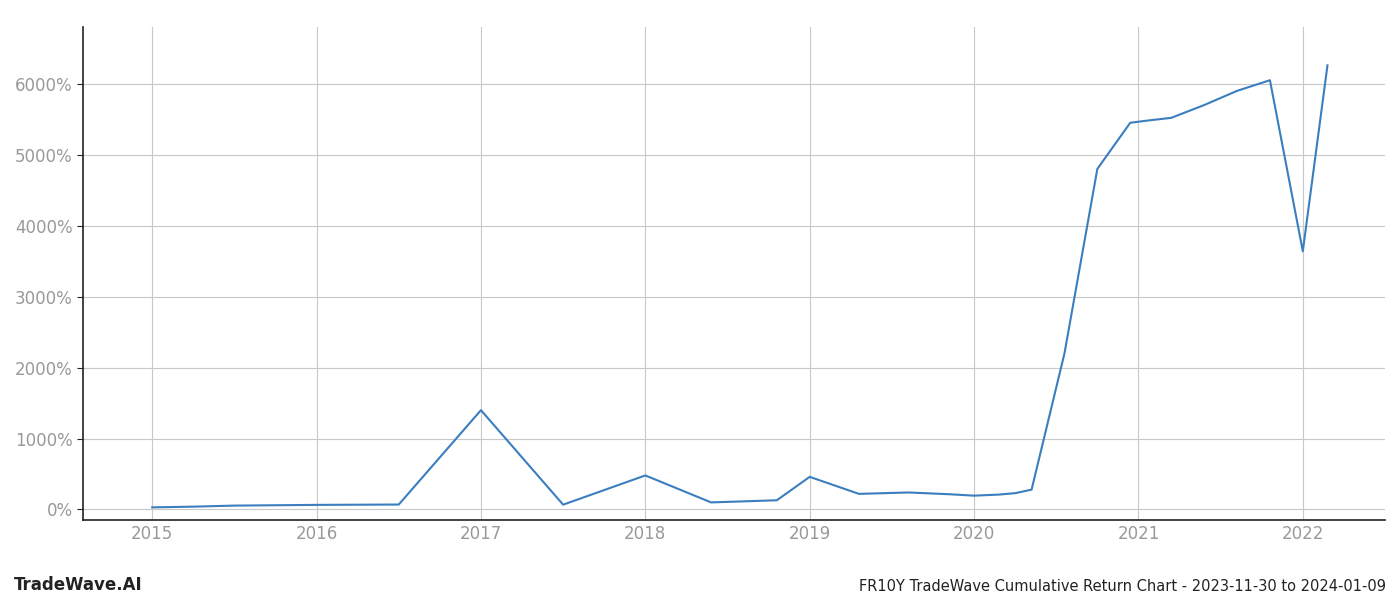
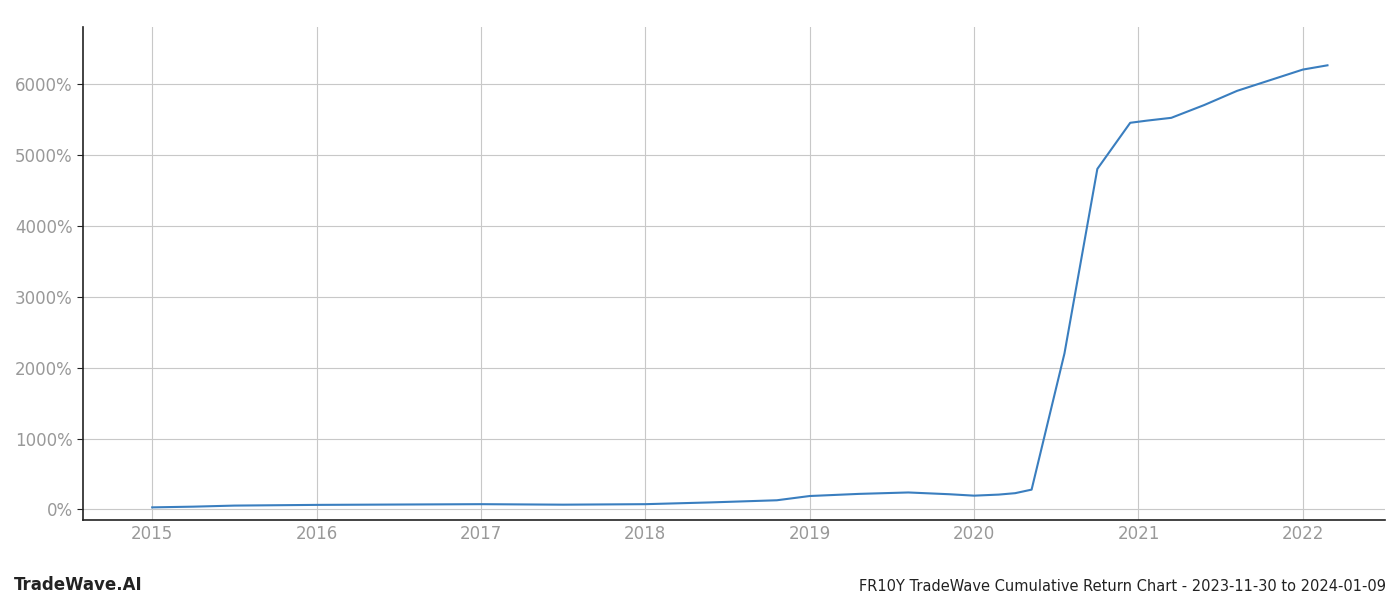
2017: 1400% -> 80%
2018: 480% -> 80%
2019: 460% -> 190%
2022: 3640% -> 6200%
